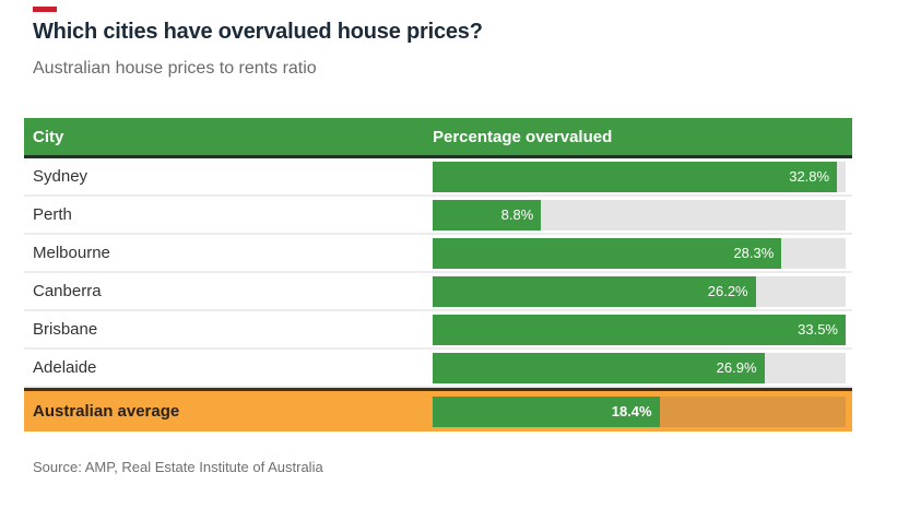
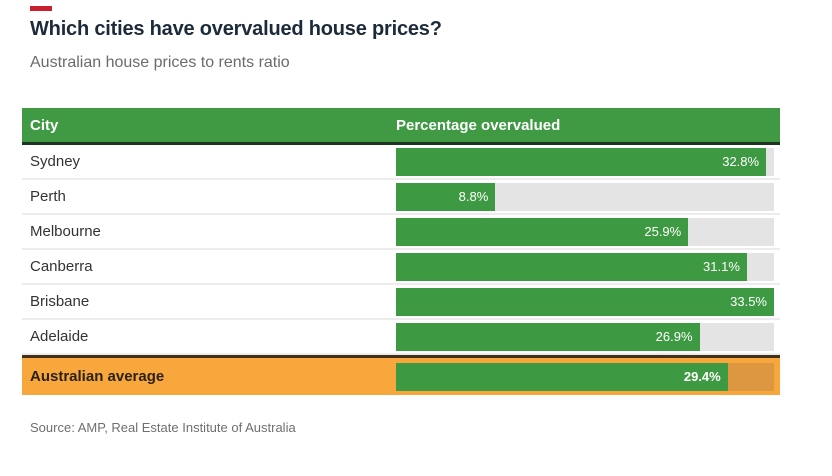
Melbourne: 28.3% -> 25.9%
Canberra: 26.2% -> 31.1%
Australian average: 18.4% -> 29.4%
